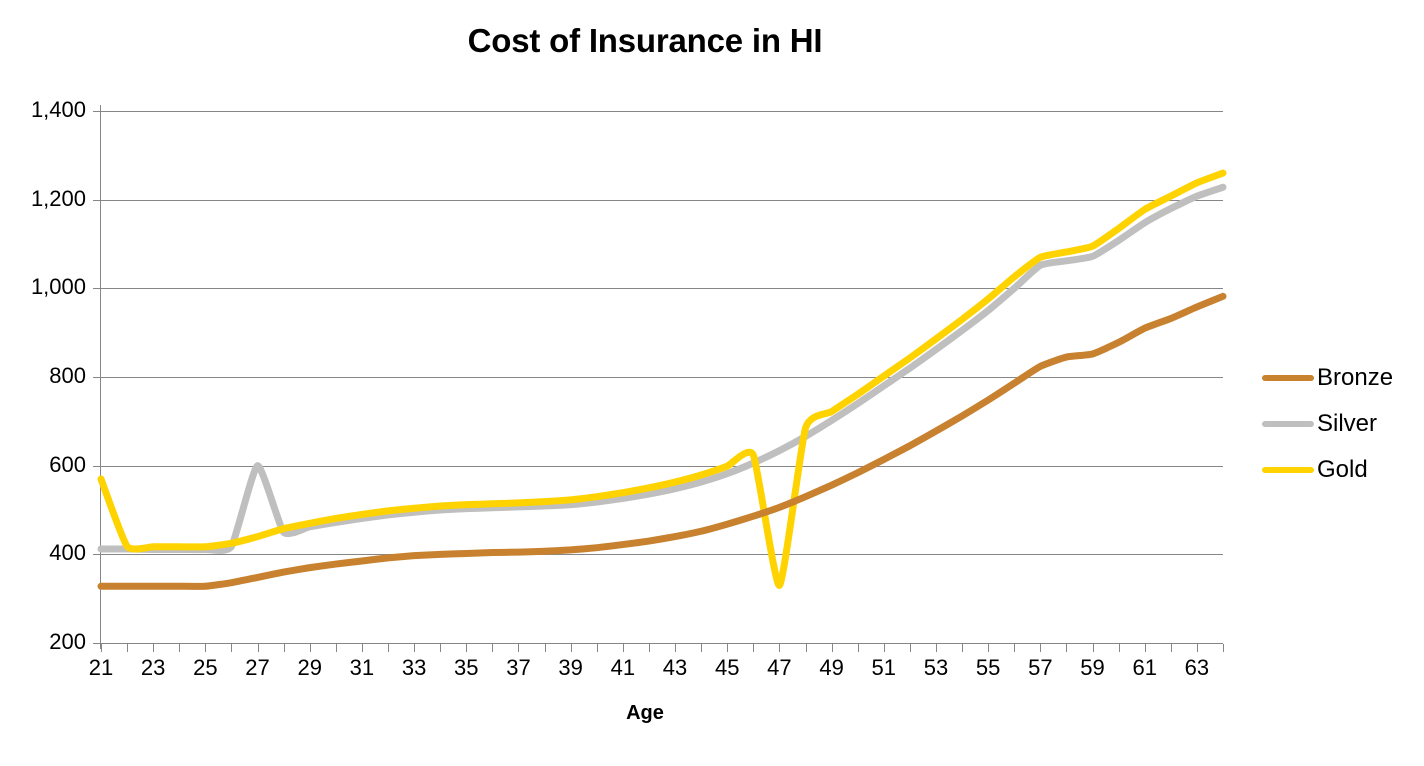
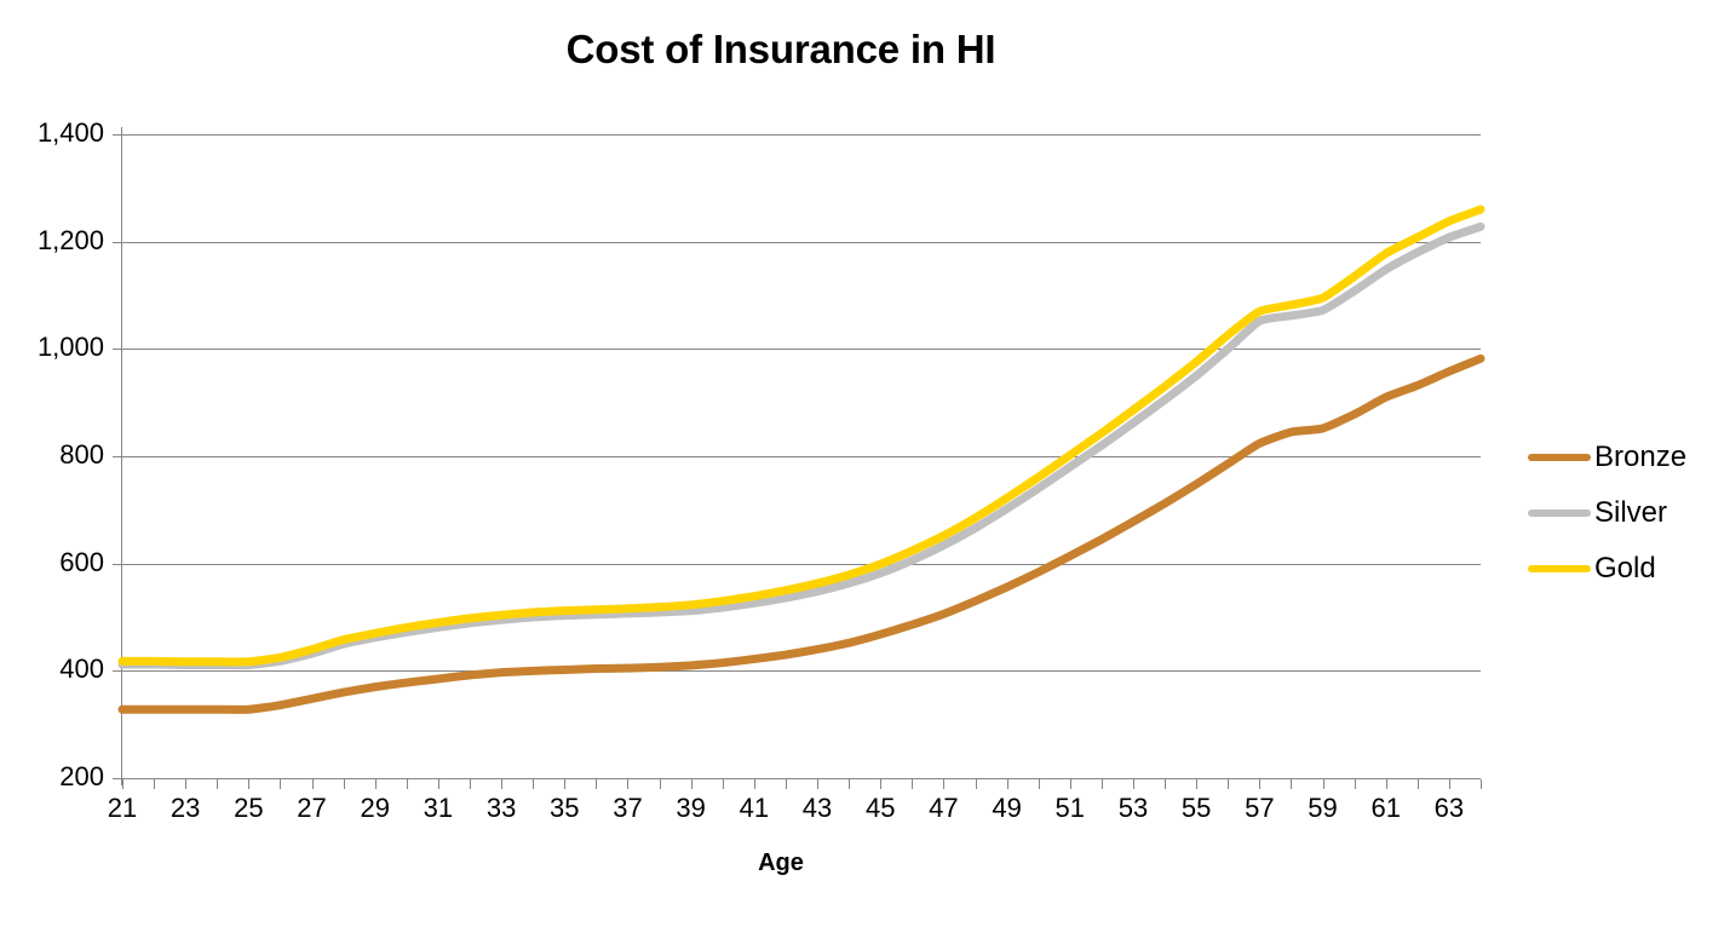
Gold/21: 570 -> 420
Silver/27: 600 -> 430
Gold/47: 330 -> 650
